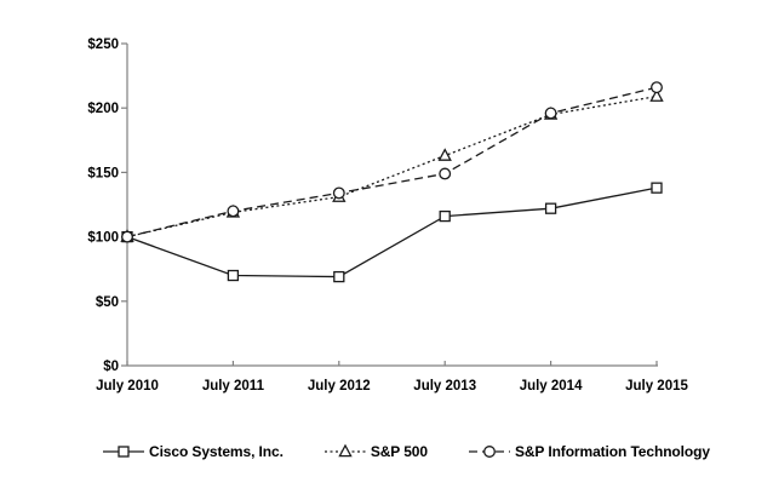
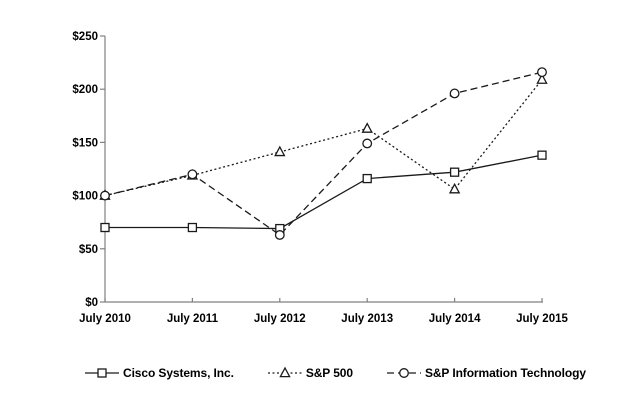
Cisco Systems, Inc./July 2010: $100 -> $70
S&P 500/July 2012: $131 -> $141
S&P Information Technology/July 2012: $134 -> $63
S&P 500/July 2014: $195 -> $106
